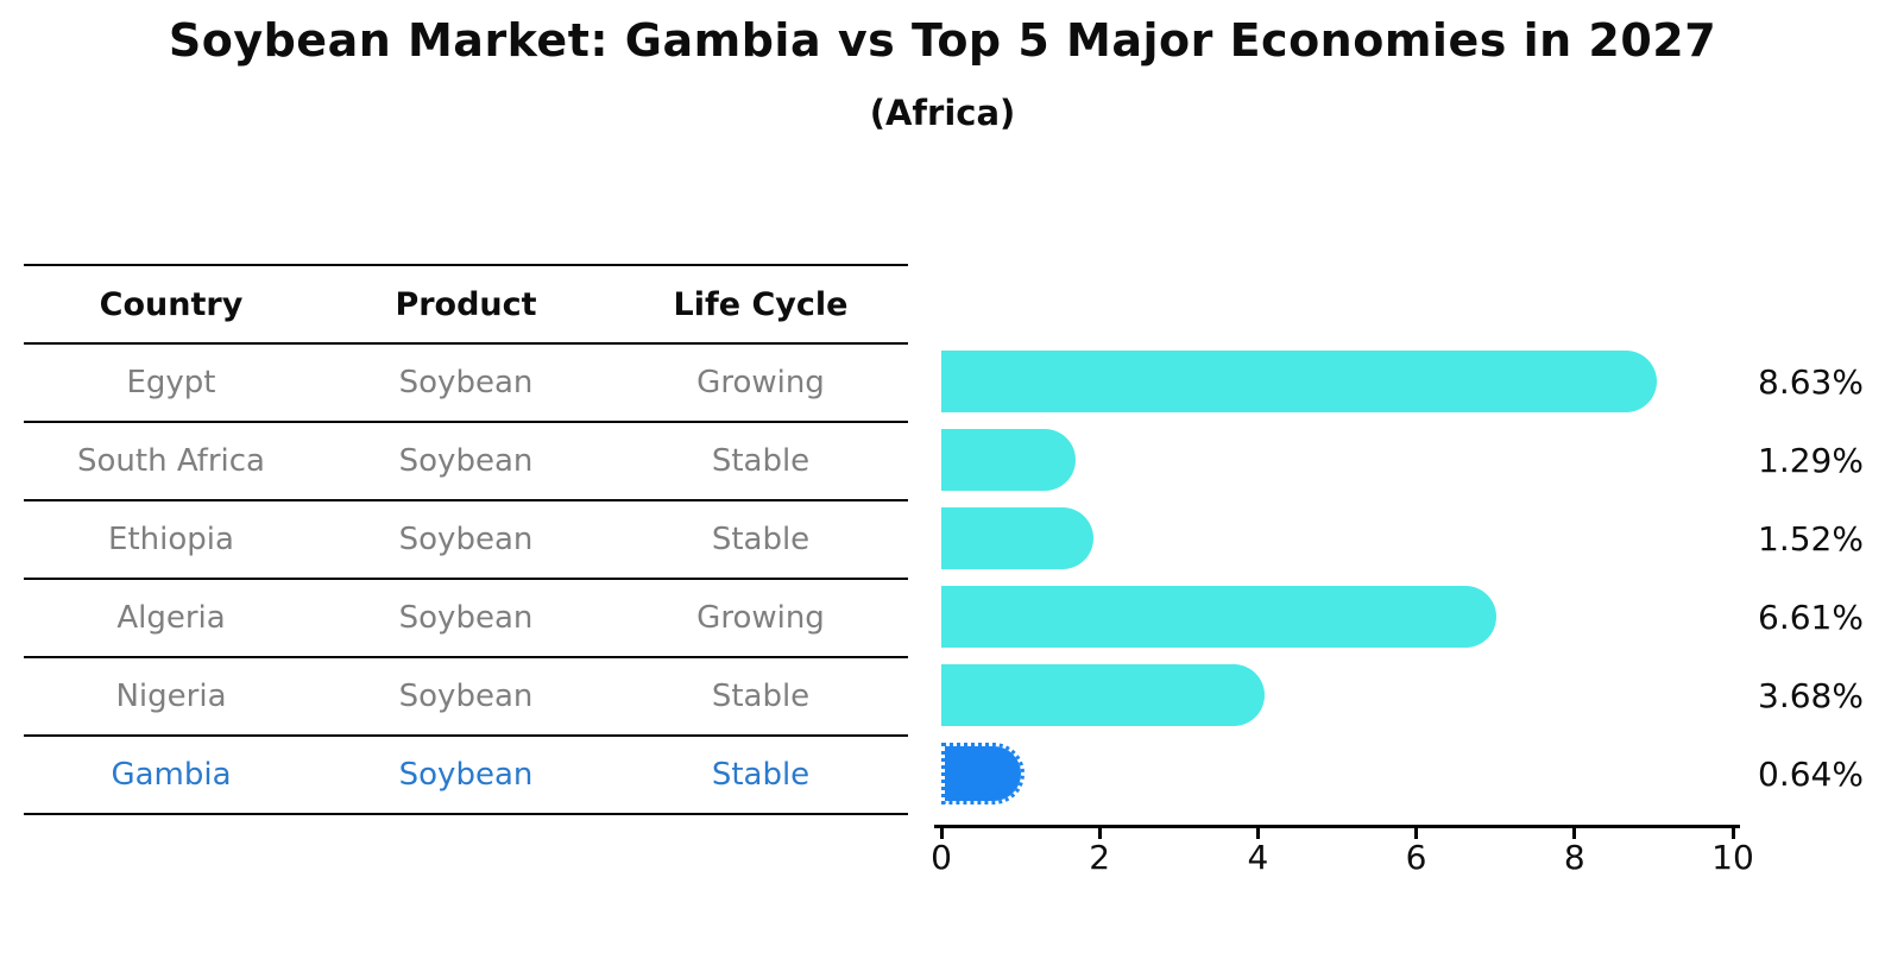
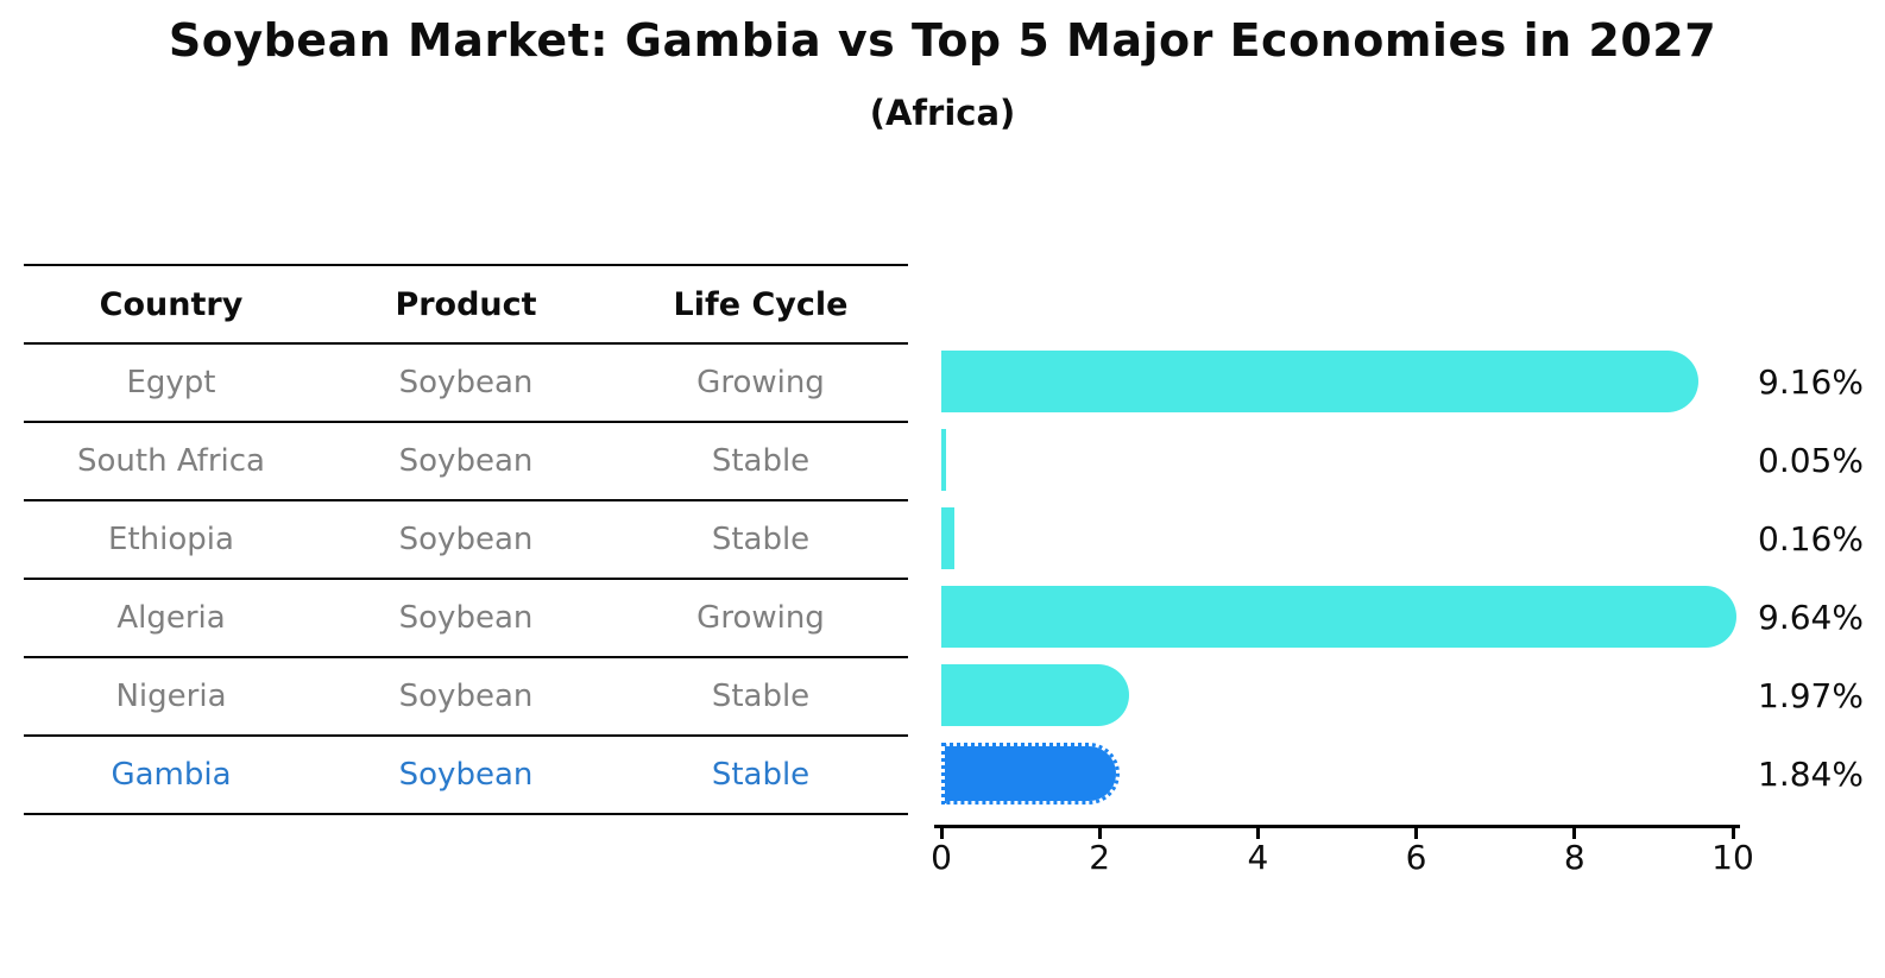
Egypt: 8.63% -> 9.16%
South Africa: 1.29% -> 0.05%
Ethiopia: 1.52% -> 0.16%
Algeria: 6.61% -> 9.64%
Nigeria: 3.68% -> 1.97%
Gambia: 0.64% -> 1.84%
